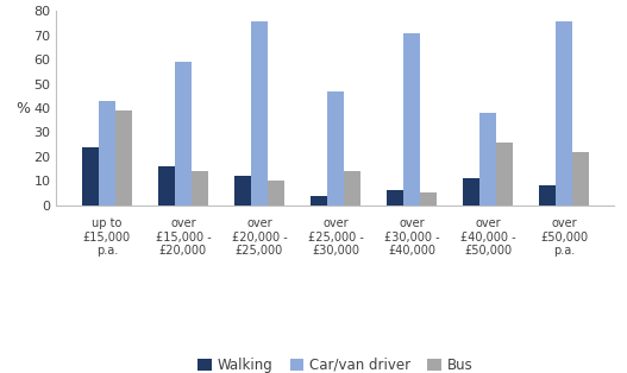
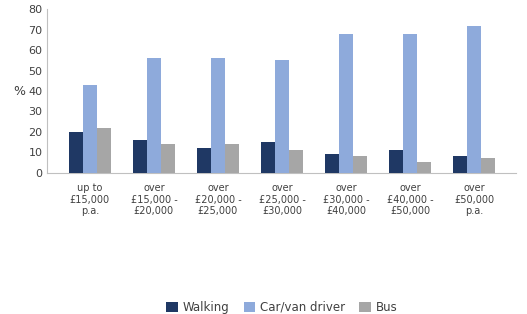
Walking/up to £15,000 p.a.: 24 -> 20
Bus/up to £15,000 p.a.: 39 -> 22
Car/van driver/over £15,000 - £20,000: 59 -> 56
Car/van driver/over £20,000 - £25,000: 76 -> 56
Bus/over £20,000 - £25,000: 10 -> 14
Walking/over £25,000 - £30,000: 4 -> 15
Car/van driver/over £25,000 - £30,000: 47 -> 55
Bus/over £25,000 - £30,000: 14 -> 11
Walking/over £30,000 - £40,000: 6 -> 9
Car/van driver/over £30,000 - £40,000: 71 -> 68
Bus/over £30,000 - £40,000: 5 -> 8
Car/van driver/over £40,000 - £50,000: 38 -> 68
Bus/over £40,000 - £50,000: 26 -> 5
Car/van driver/over £50,000 p.a.: 76 -> 72
Bus/over £50,000 p.a.: 22 -> 7
